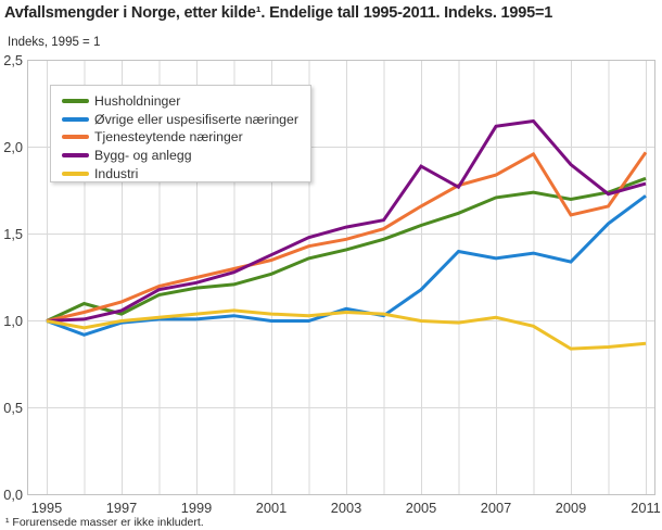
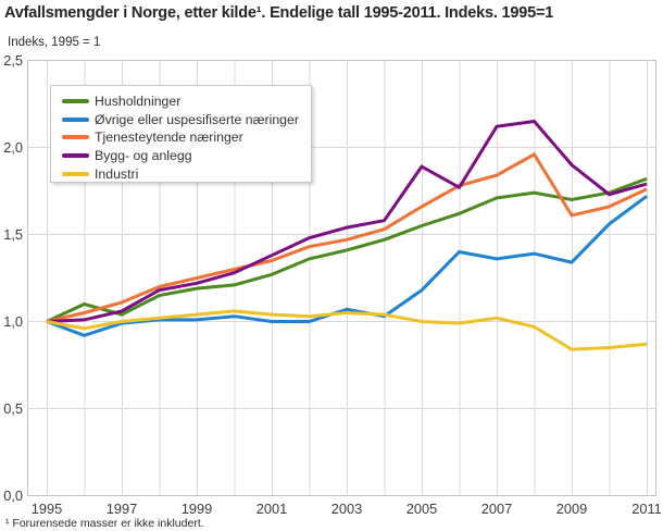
Tjenesteytende næringer/2011: 1,97 -> 1,76
